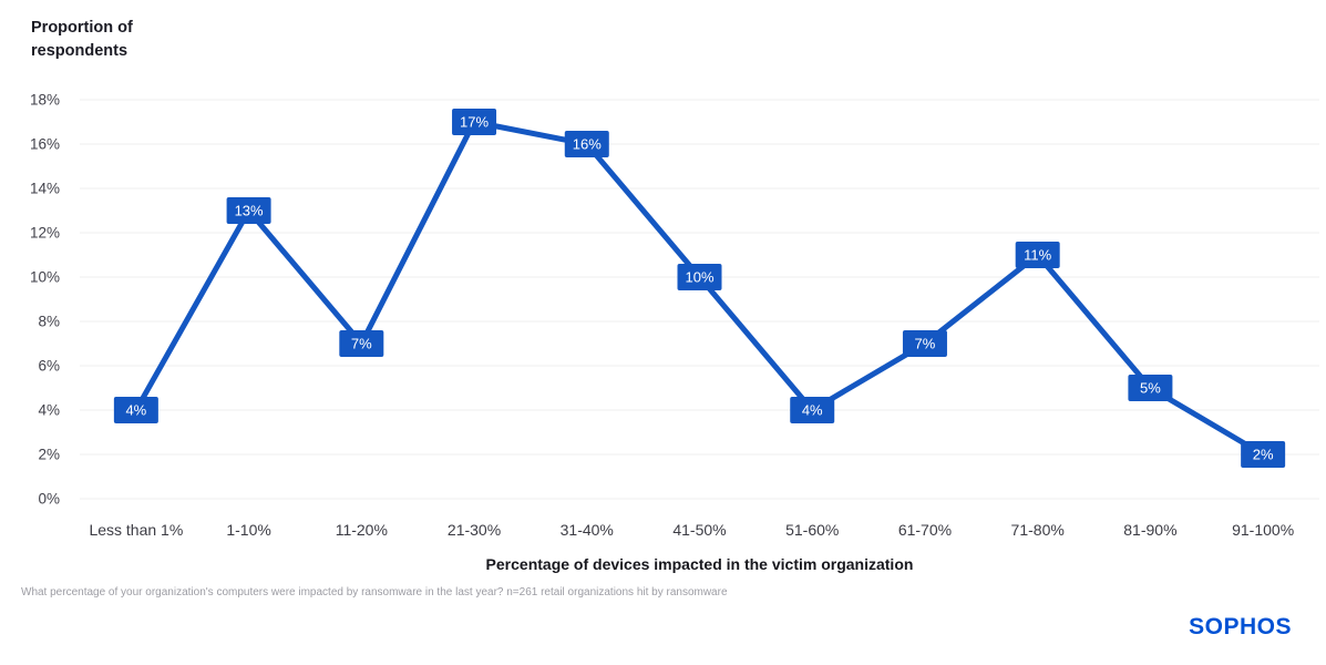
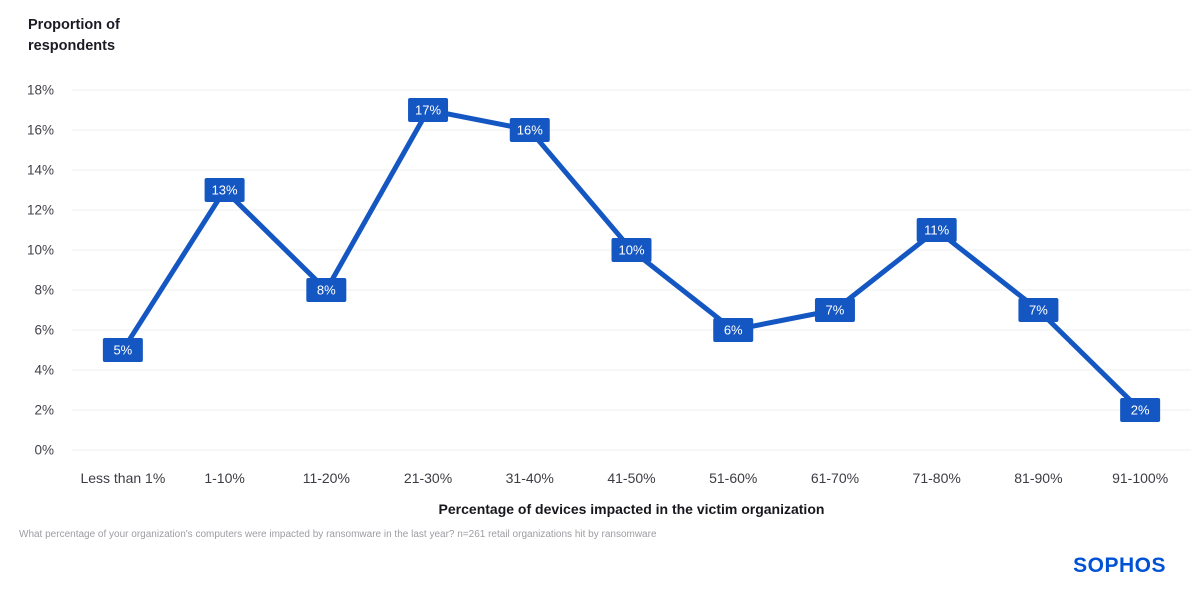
Less than 1%: 4% -> 5%
11-20%: 7% -> 8%
51-60%: 4% -> 6%
81-90%: 5% -> 7%
